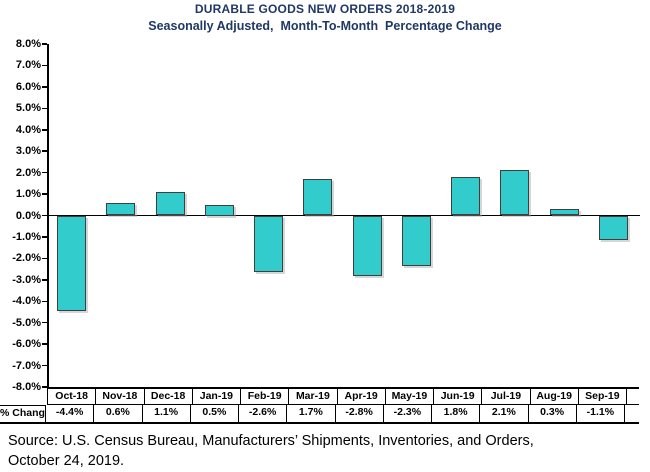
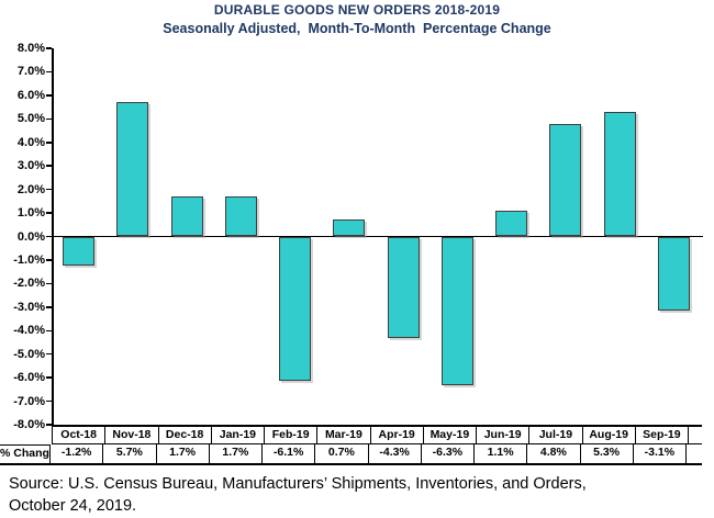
Oct-18: -4.4% -> -1.2%
Nov-18: 0.6% -> 5.7%
Dec-18: 1.1% -> 1.7%
Jan-19: 0.5% -> 1.7%
Feb-19: -2.6% -> -6.1%
Mar-19: 1.7% -> 0.7%
Apr-19: -2.8% -> -4.3%
May-19: -2.3% -> -6.3%
Jun-19: 1.8% -> 1.1%
Jul-19: 2.1% -> 4.8%
Aug-19: 0.3% -> 5.3%
Sep-19: -1.1% -> -3.1%
